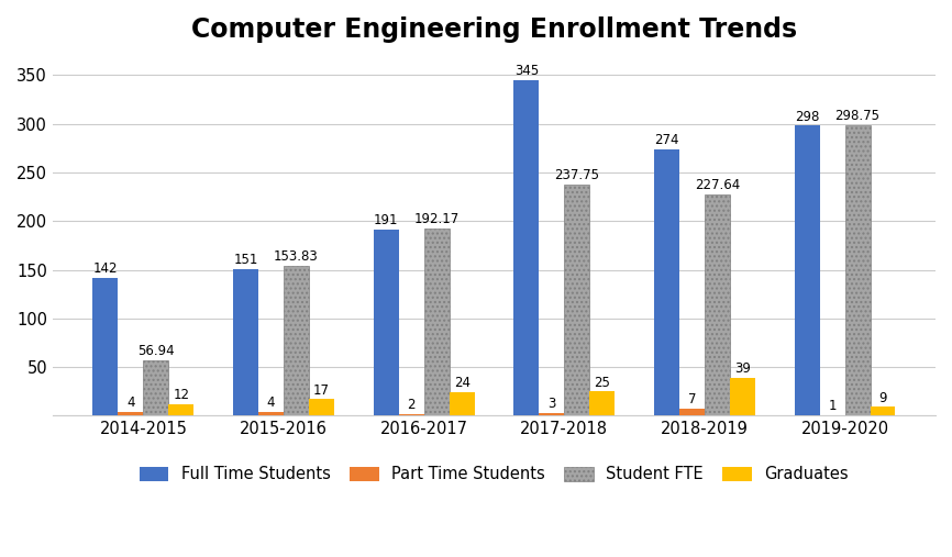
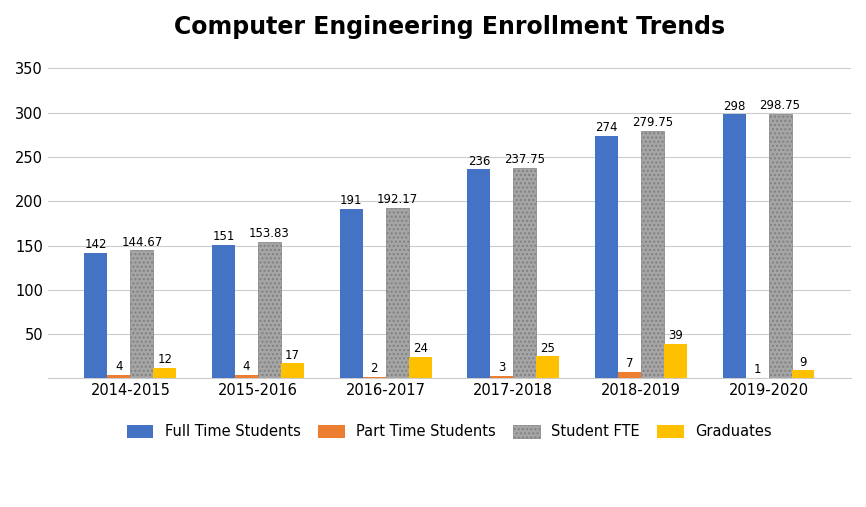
Student FTE/2014-2015: 56.94 -> 144.67
Full Time Students/2017-2018: 345 -> 236
Student FTE/2018-2019: 227.64 -> 279.75
